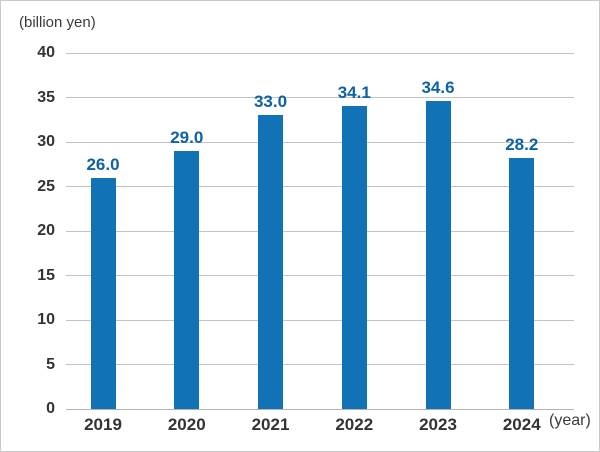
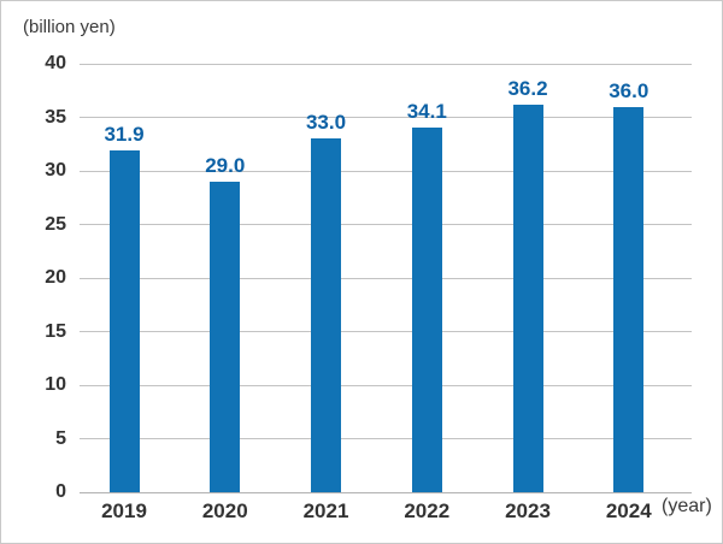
2019: 26.0 -> 31.9
2023: 34.6 -> 36.2
2024: 28.2 -> 36.0
